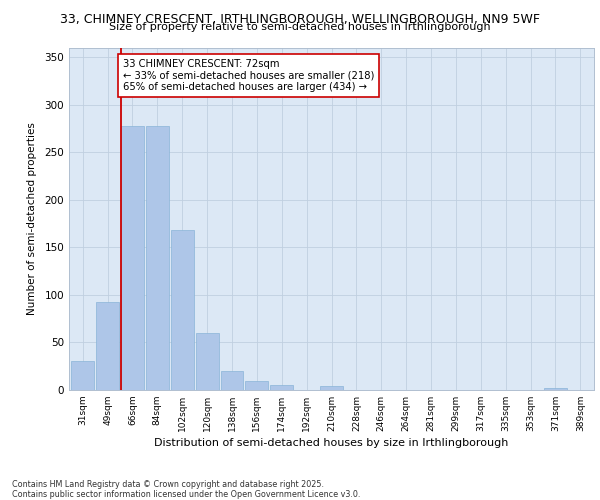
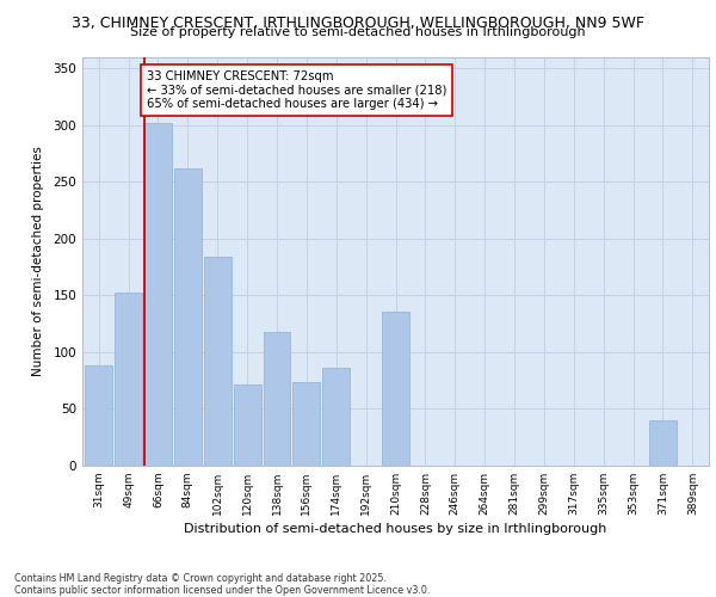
31sqm: 30 -> 88
49sqm: 93 -> 152
66sqm: 278 -> 302
84sqm: 278 -> 262
102sqm: 168 -> 184
120sqm: 60 -> 72
138sqm: 20 -> 118
156sqm: 9 -> 74
174sqm: 5 -> 86
210sqm: 4 -> 136
371sqm: 2 -> 40
